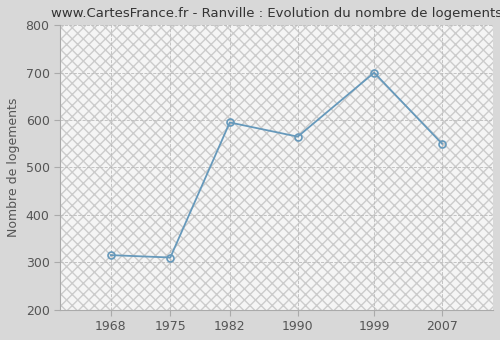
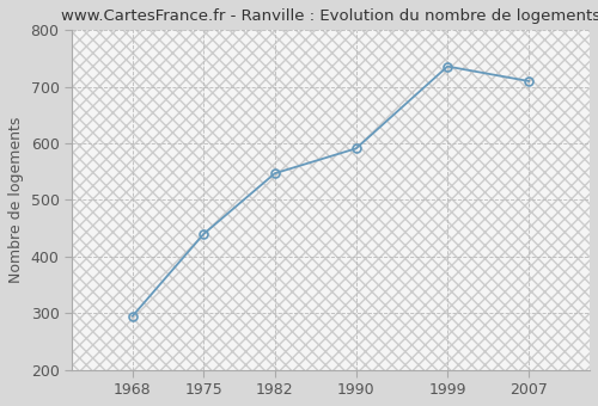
1968: 315 -> 295
1975: 310 -> 440
1982: 595 -> 547
1990: 565 -> 591
1999: 700 -> 736
2007: 550 -> 710
